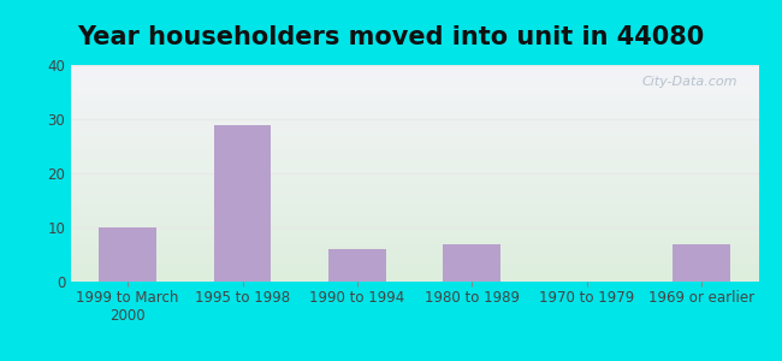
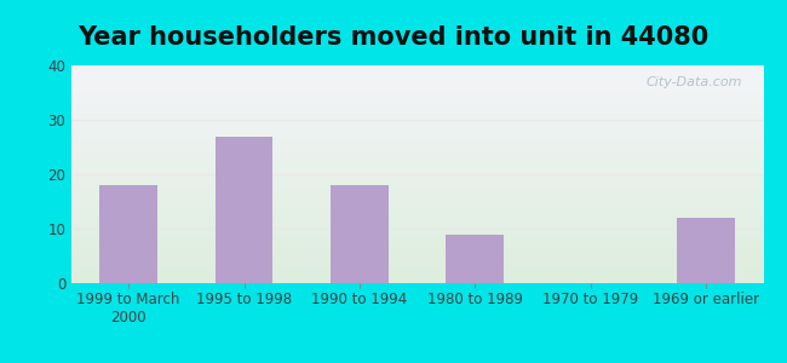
1999 to March 2000: 10 -> 18
1995 to 1998: 29 -> 27
1990 to 1994: 6 -> 18
1980 to 1989: 7 -> 9
1969 or earlier: 7 -> 12
